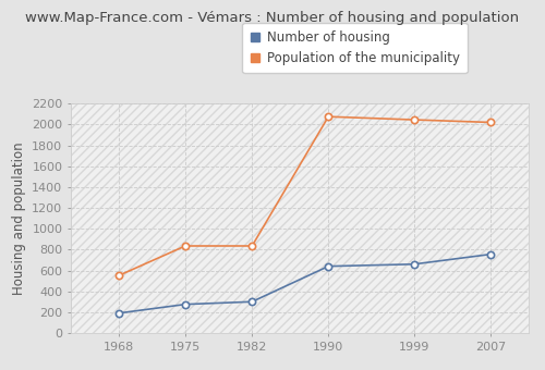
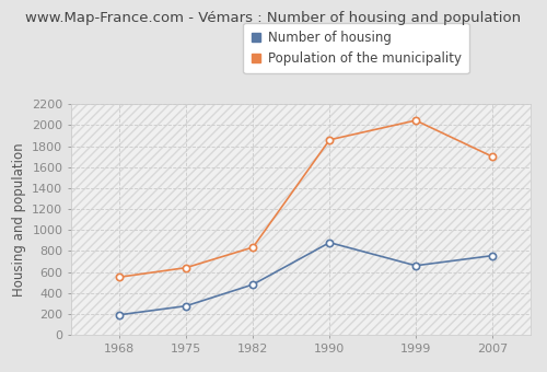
Population of the municipality/1975: 840 -> 640
Number of housing/1982: 300 -> 480
Number of housing/1990: 640 -> 880
Population of the municipality/1990: 2080 -> 1860
Population of the municipality/2007: 2020 -> 1700
